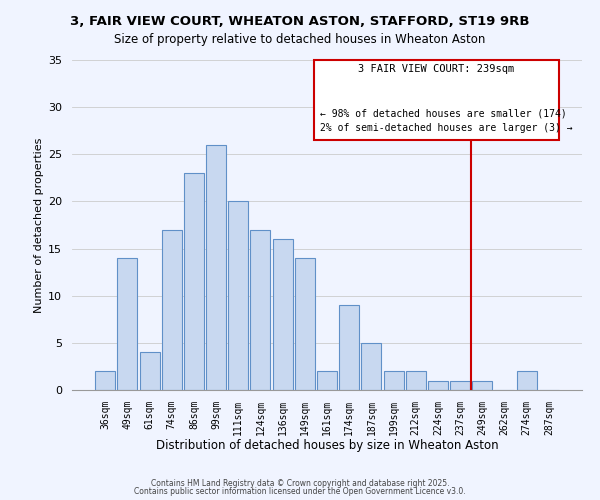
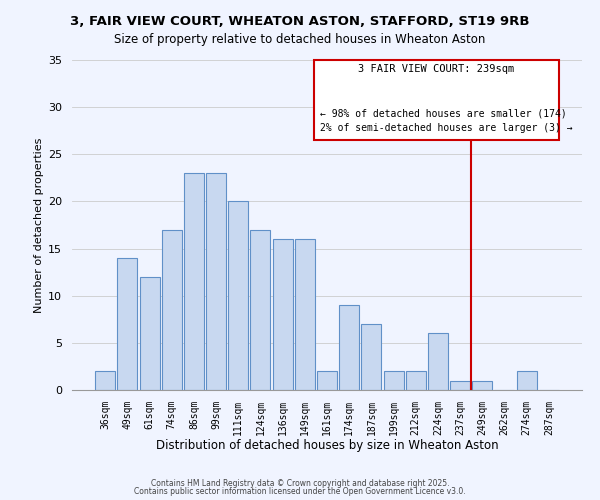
61sqm: 4 -> 12
99sqm: 26 -> 23
149sqm: 14 -> 16
187sqm: 5 -> 7
224sqm: 1 -> 6
